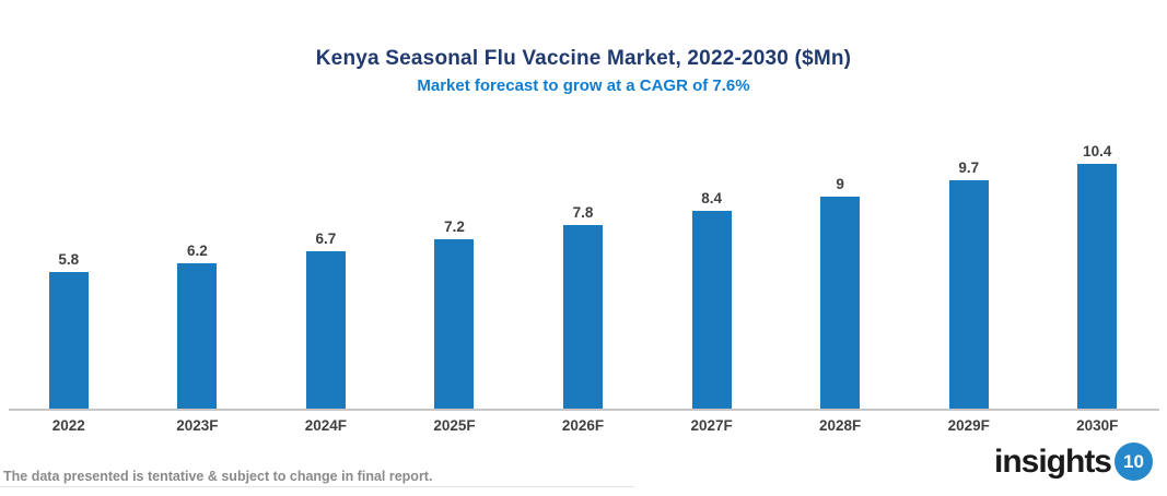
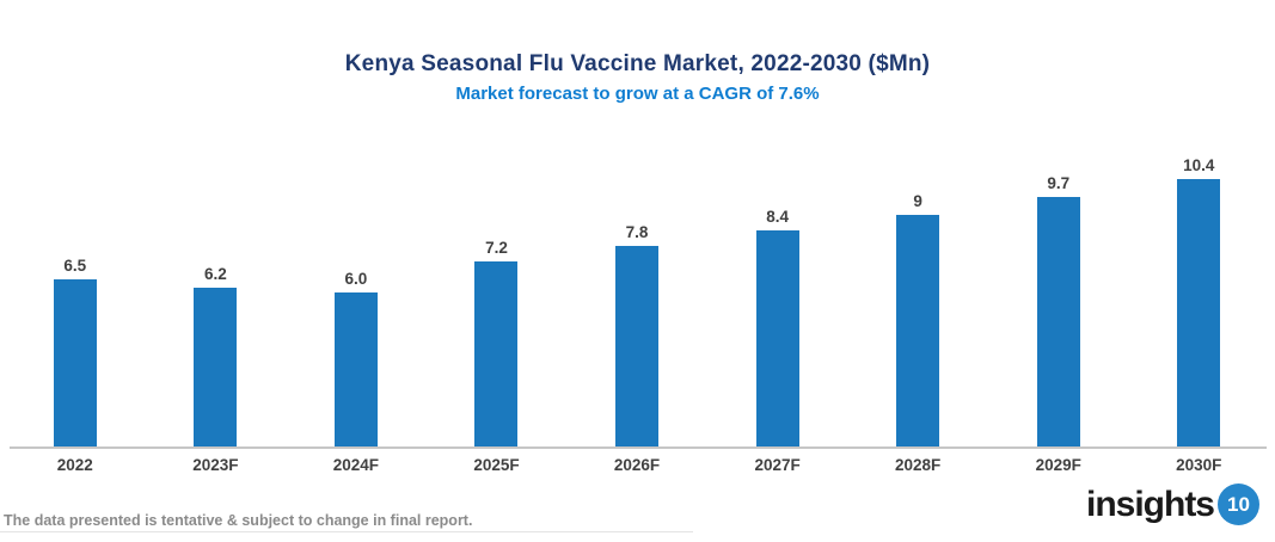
2022: 5.8 -> 6.5
2024F: 6.7 -> 6.0
